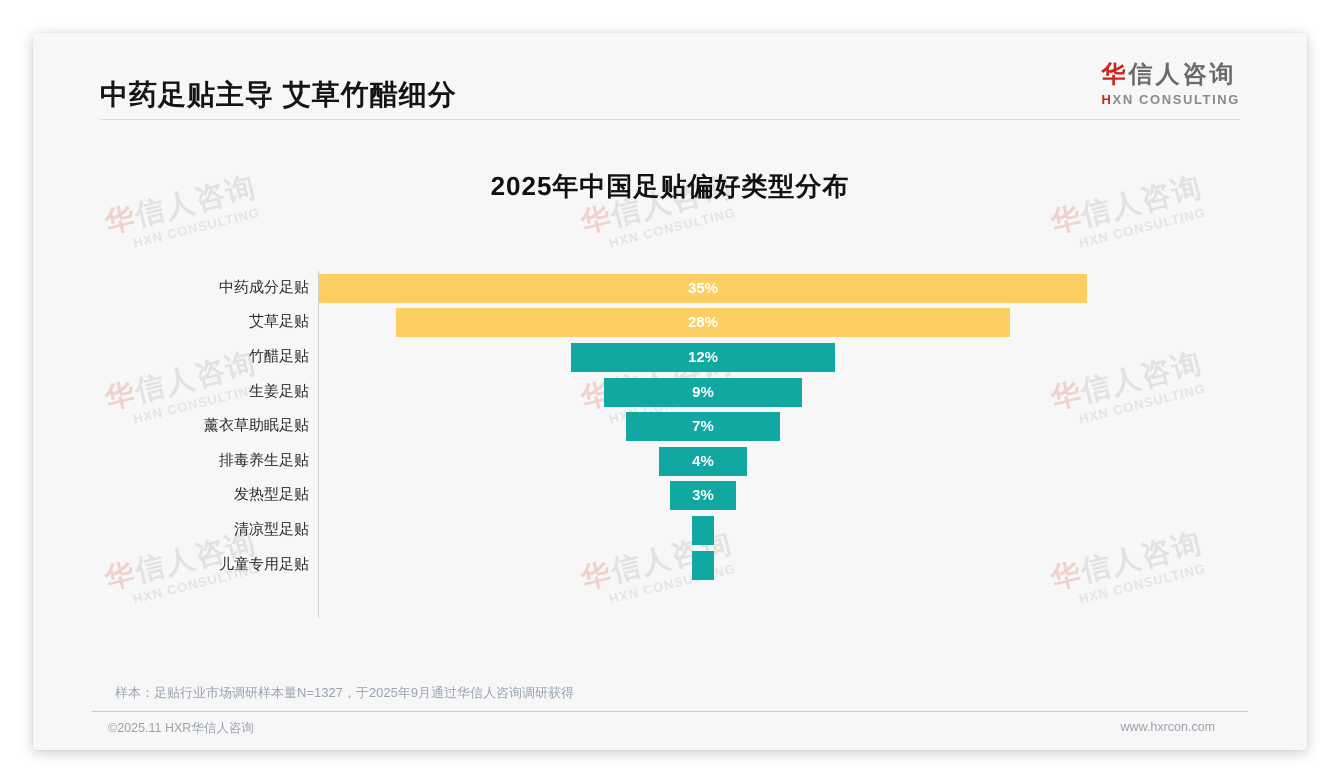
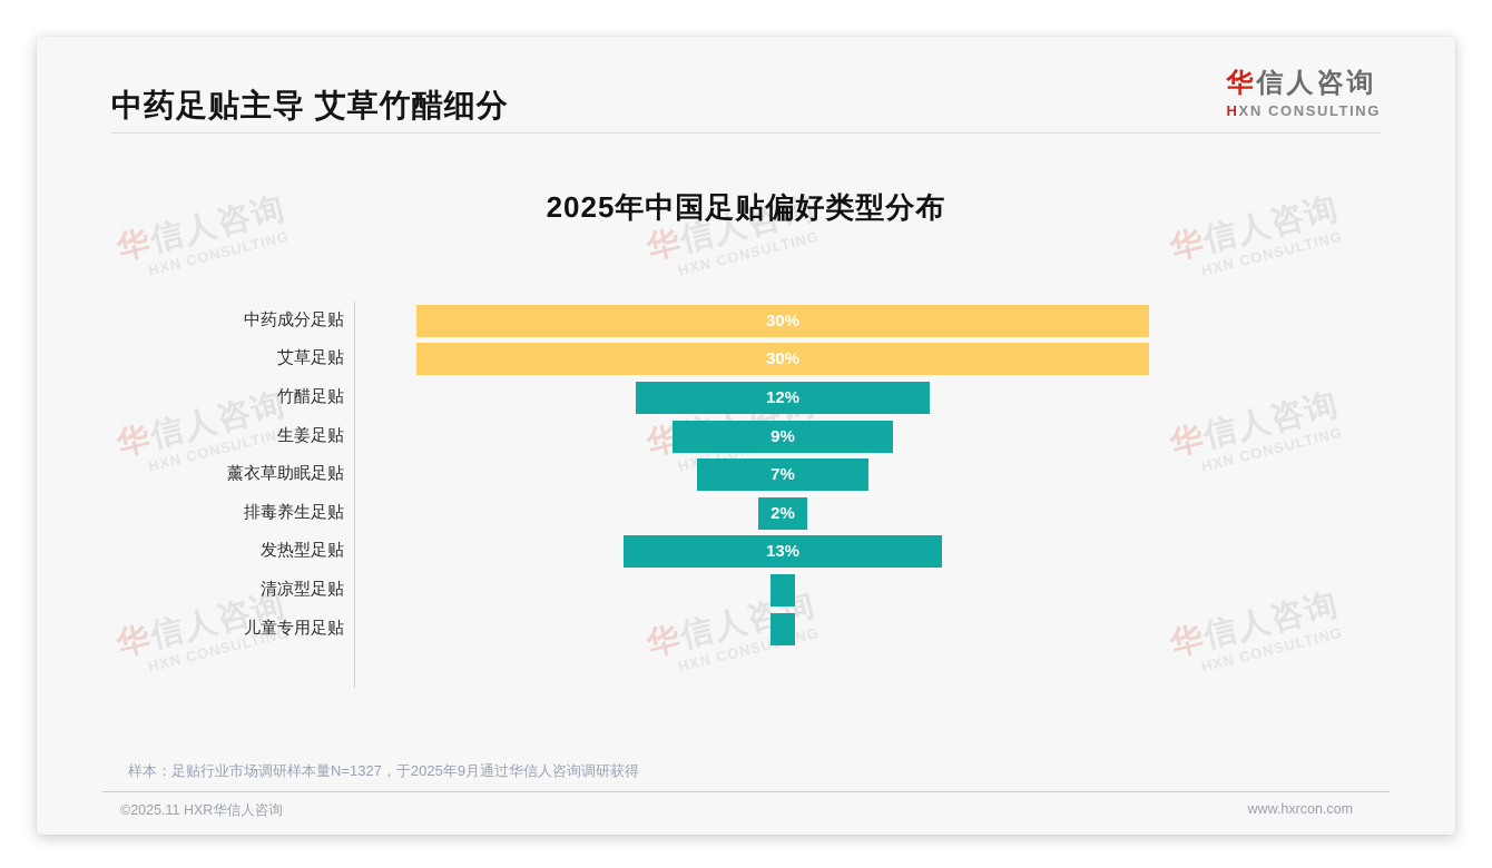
中药成分足贴: 35% -> 30%
艾草足贴: 28% -> 30%
排毒养生足贴: 4% -> 2%
发热型足贴: 3% -> 13%
